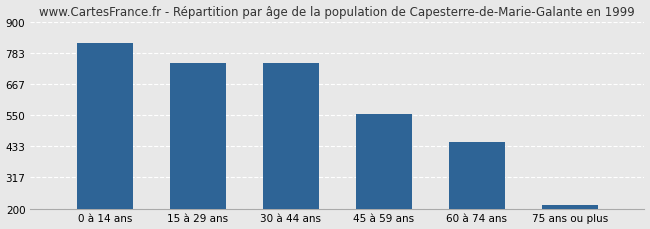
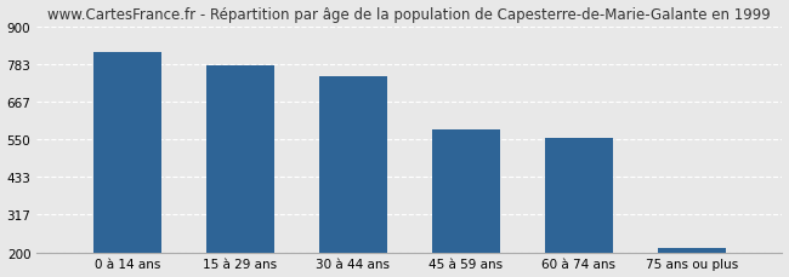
15 à 29 ans: 743 -> 780
45 à 59 ans: 554 -> 580
60 à 74 ans: 451 -> 555
